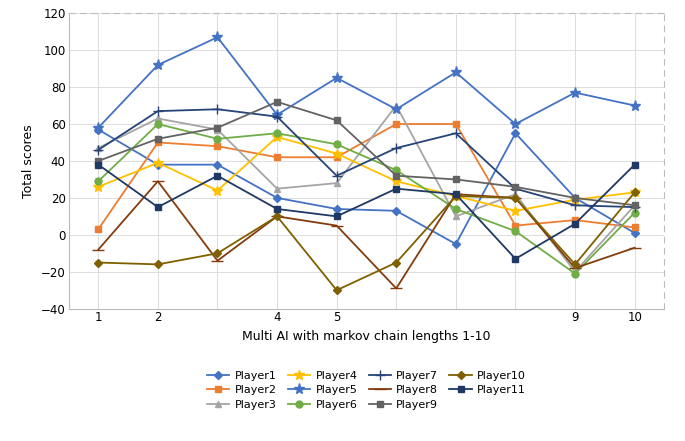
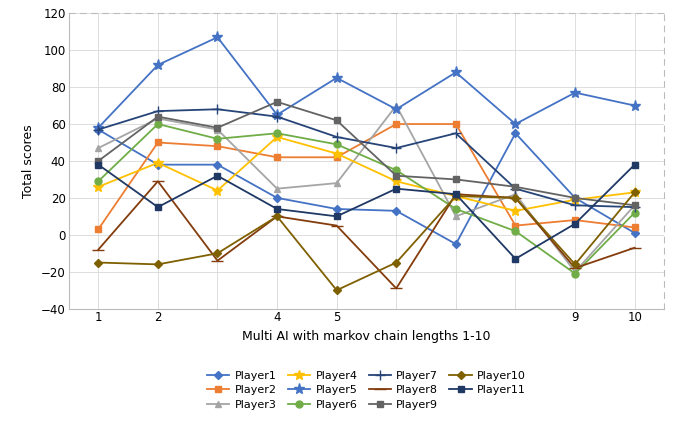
Player7/1: 46 -> 57
Player9/2: 52 -> 64
Player7/5: 32 -> 53
